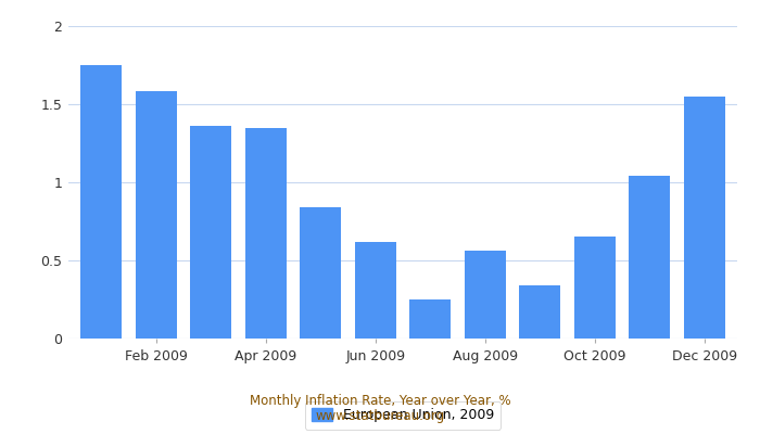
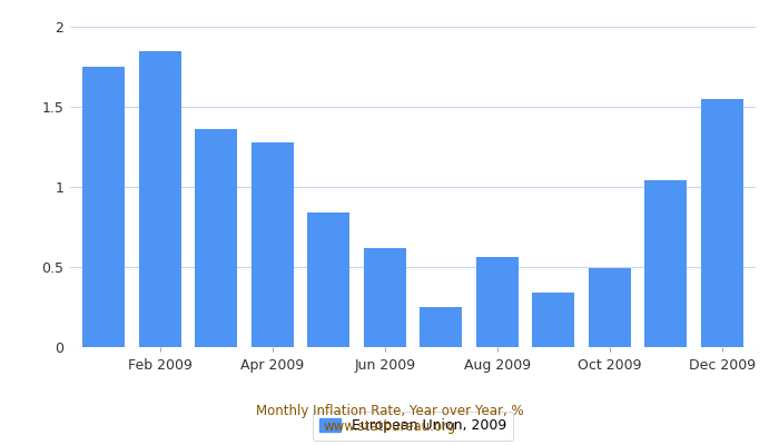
Feb 2009: 1.58 -> 1.85
Apr 2009: 1.35 -> 1.28
Oct 2009: 0.65 -> 0.49
